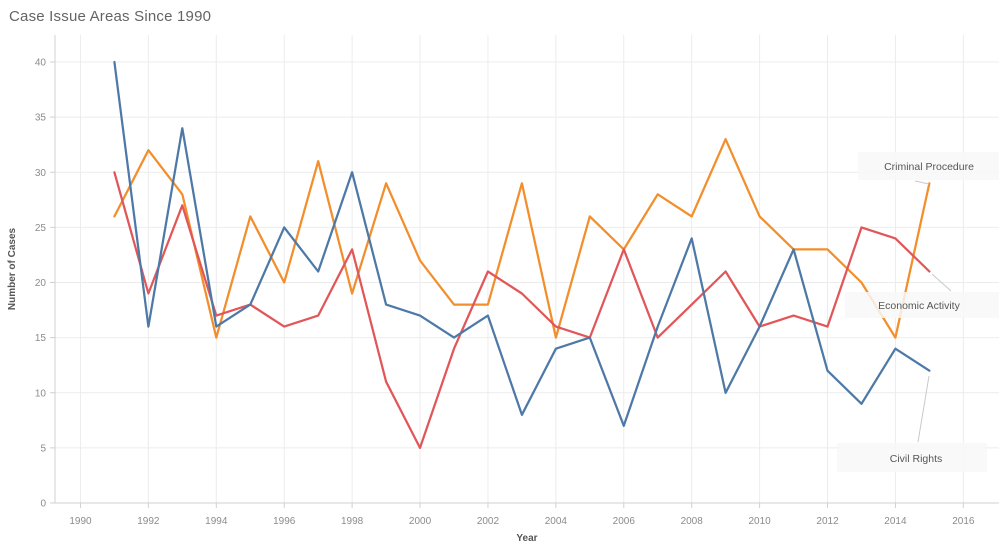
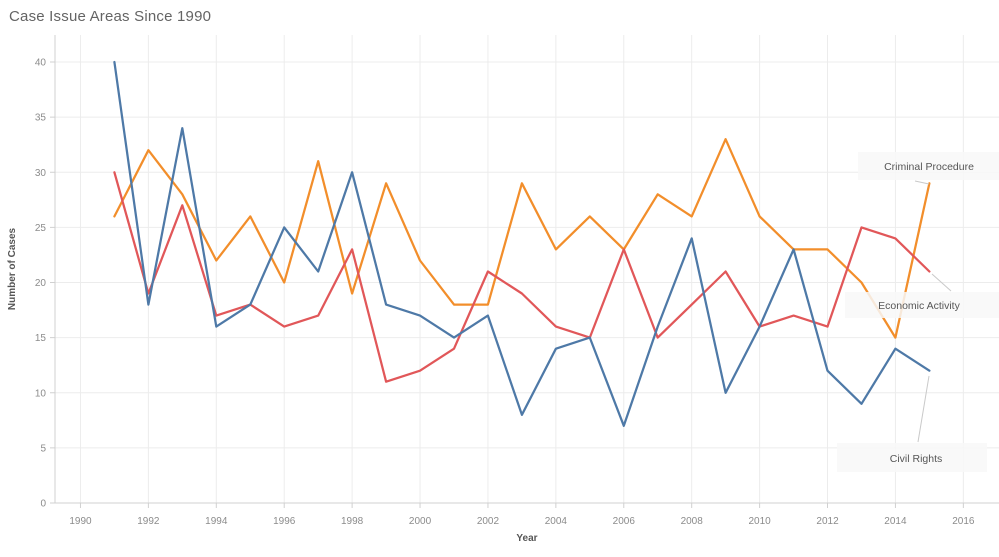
Civil Rights/1992: 16 -> 18
Criminal Procedure/1994: 15 -> 22
Economic Activity/2000: 5 -> 12
Criminal Procedure/2004: 15 -> 23
